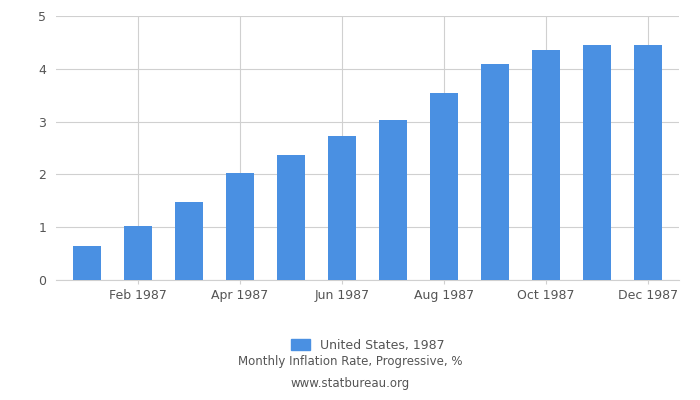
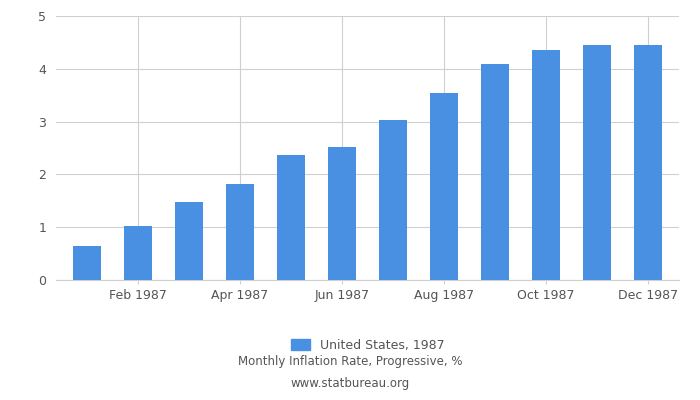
Apr 1987: 2.02 -> 1.82
Jun 1987: 2.72 -> 2.52
